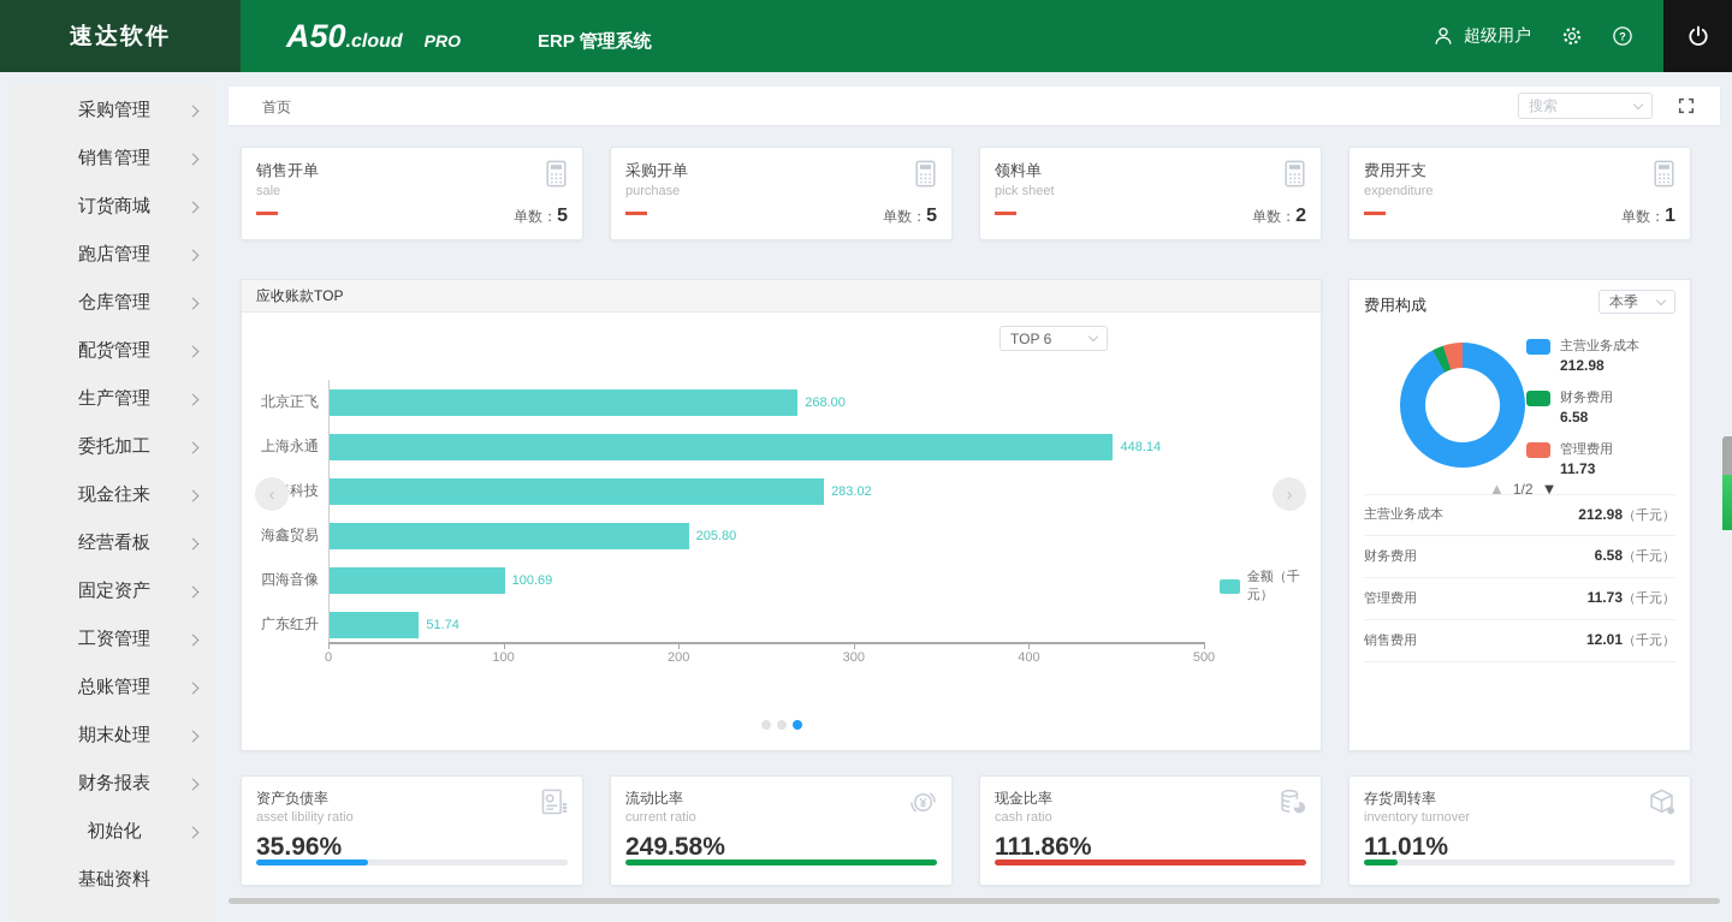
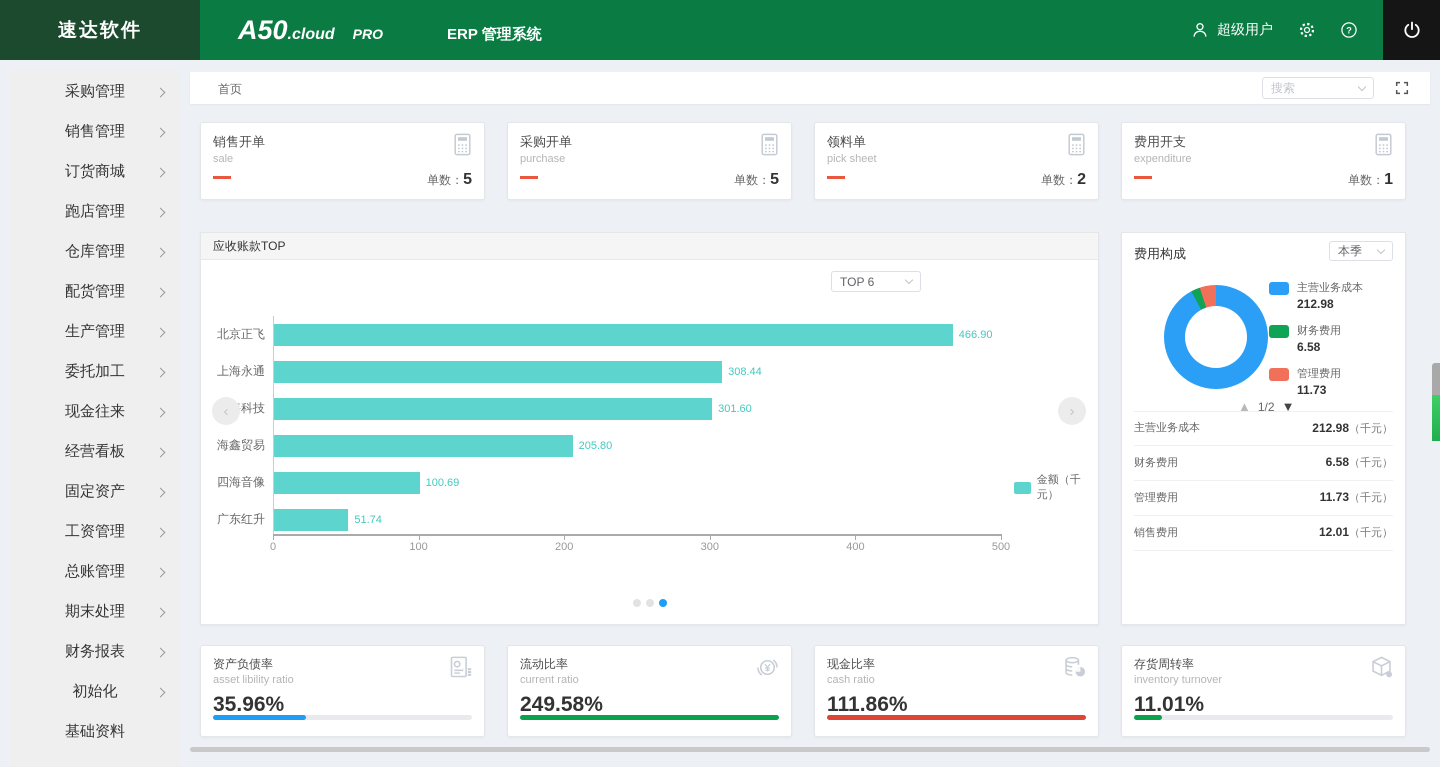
应收账款TOP/北京正飞: 268.00 -> 466.90
应收账款TOP/上海永通: 448.14 -> 308.44
应收账款TOP/洪海科技: 283.02 -> 301.60
